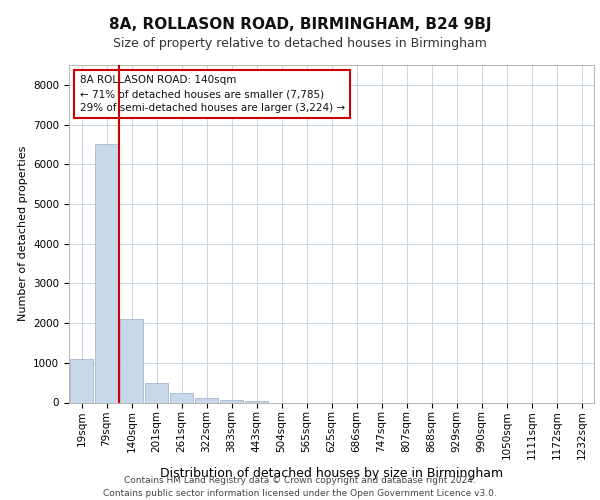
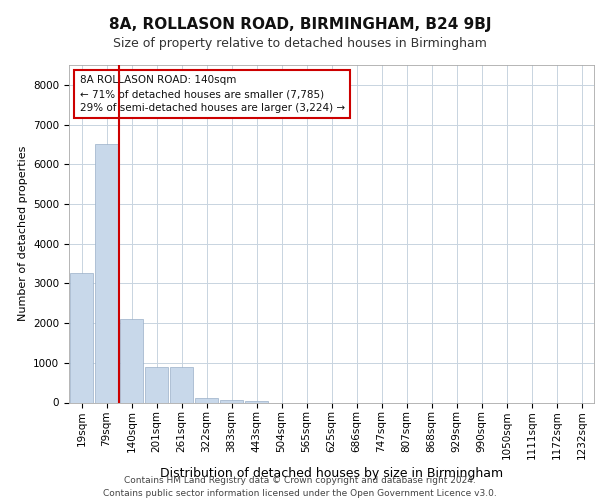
19sqm: 1100 -> 3250
201sqm: 500 -> 900
261sqm: 250 -> 900
